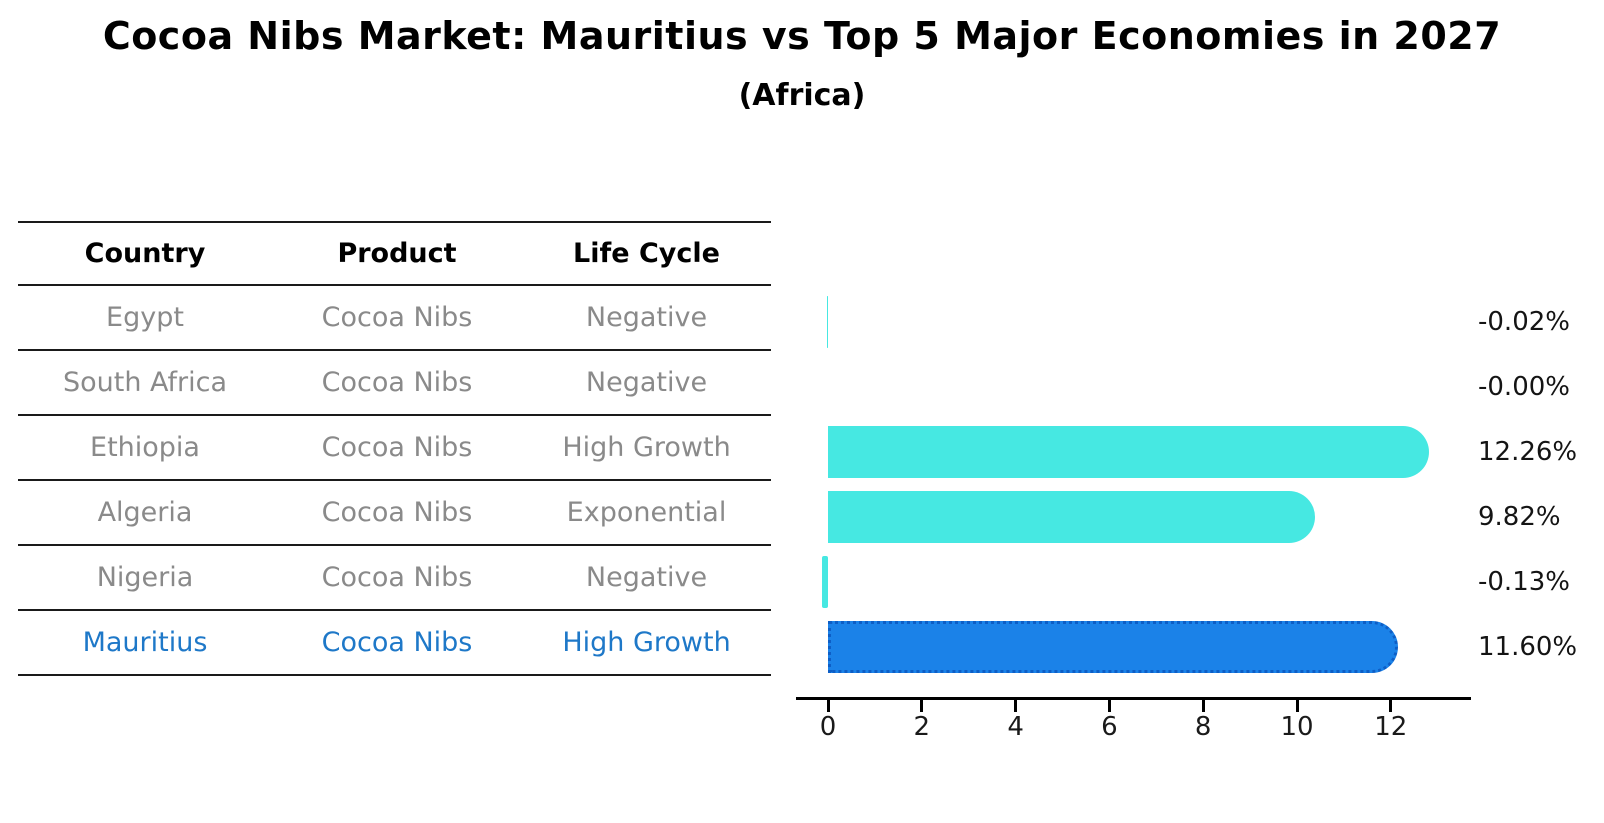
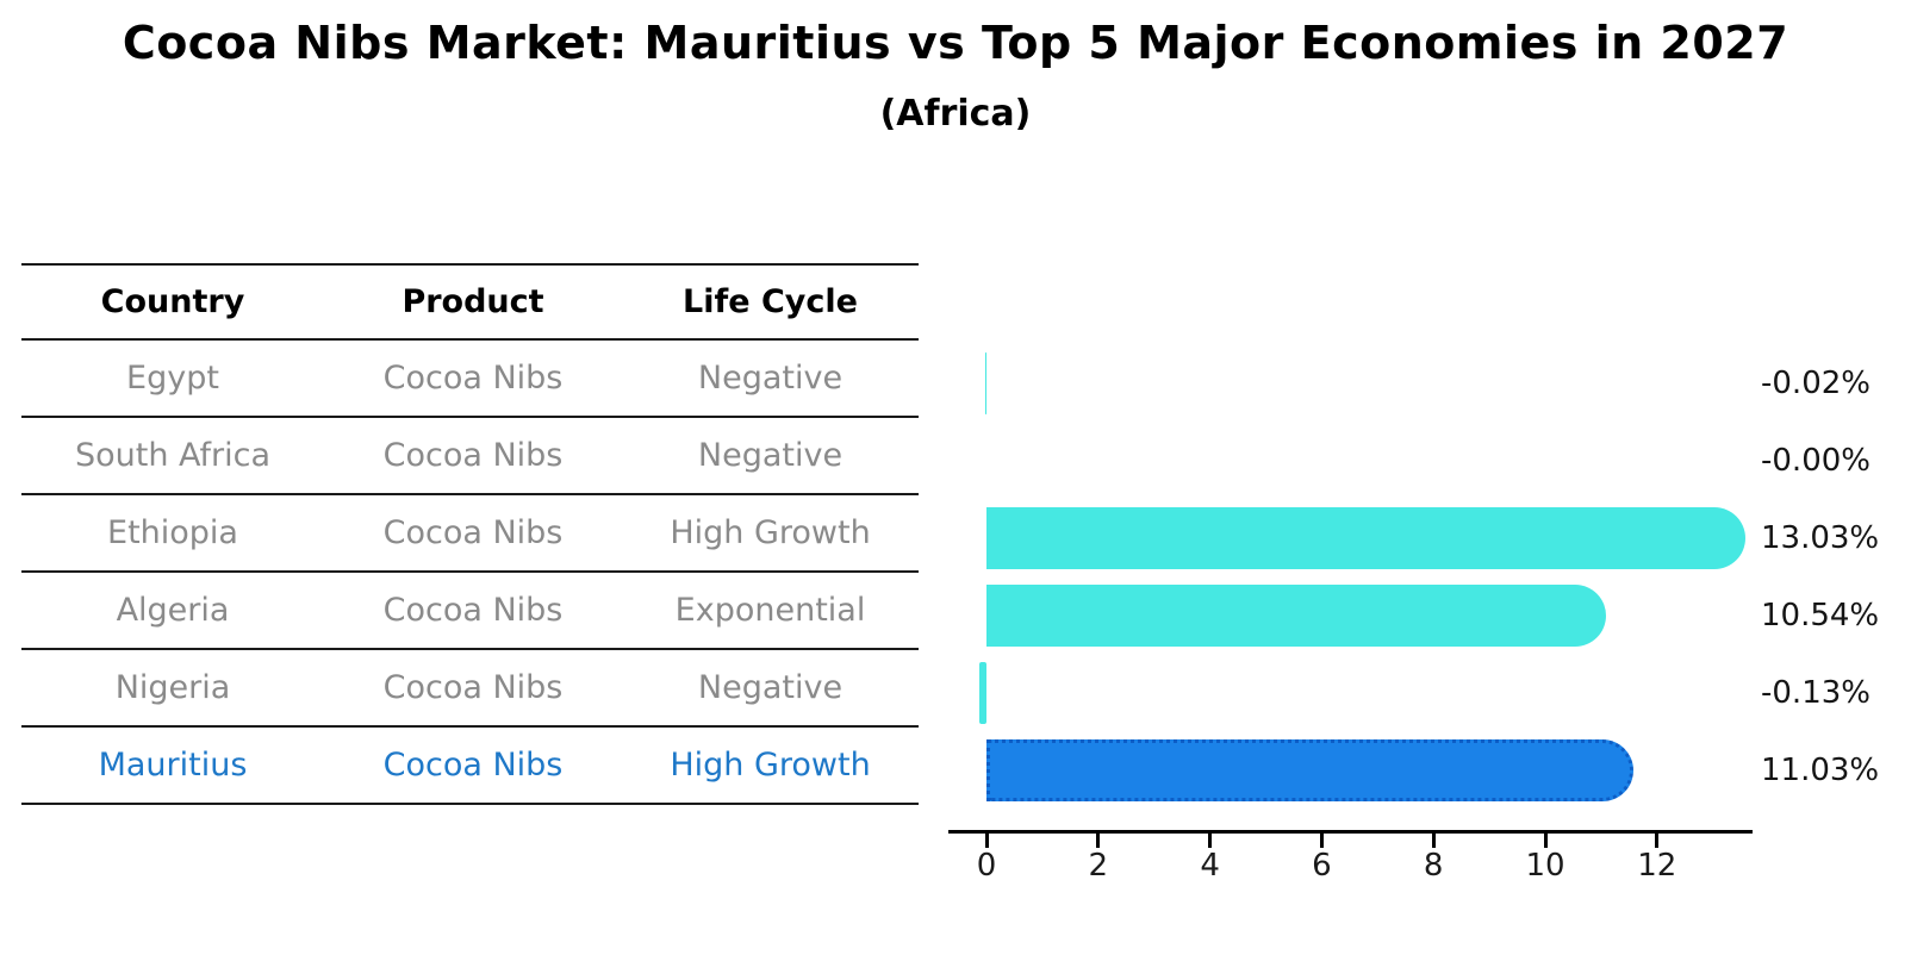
Ethiopia: 12.26% -> 13.03%
Algeria: 9.82% -> 10.54%
Mauritius: 11.60% -> 11.03%
